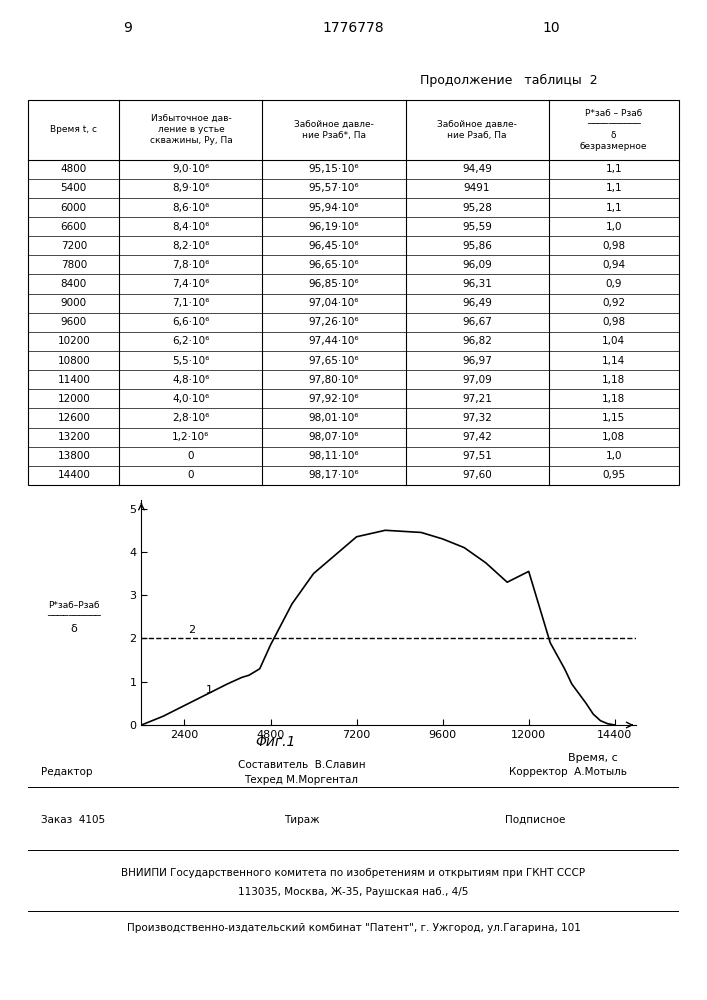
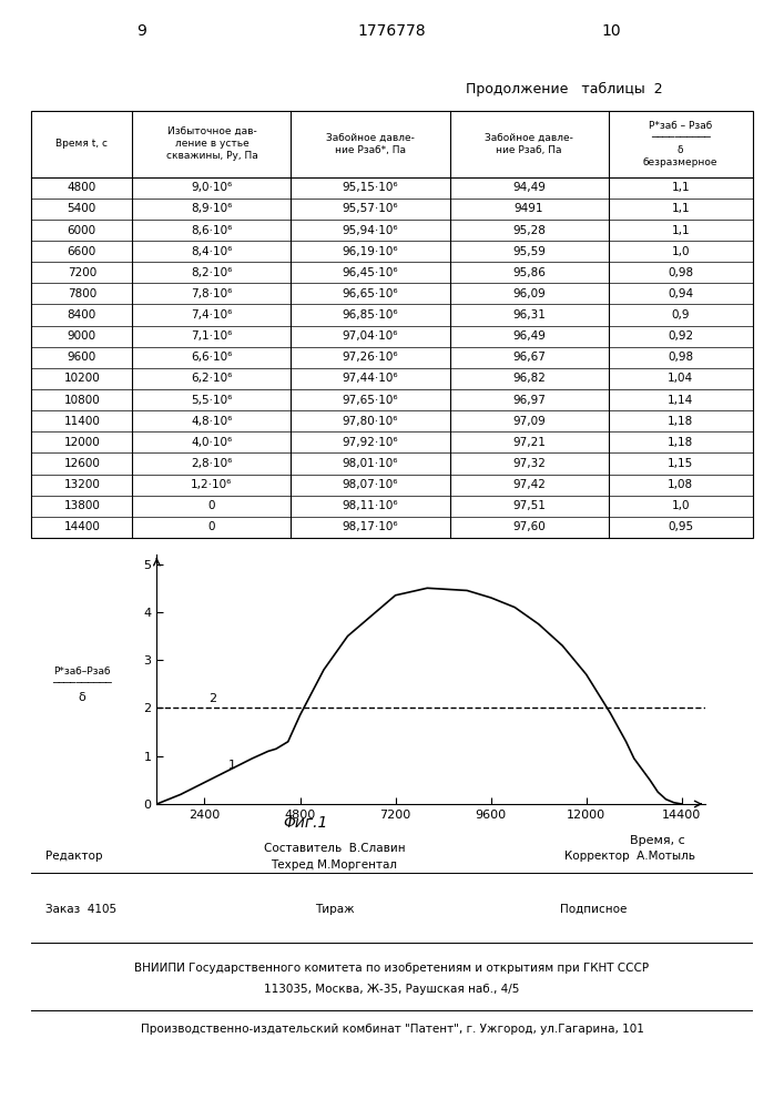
12000: 3.55 -> 2.70
